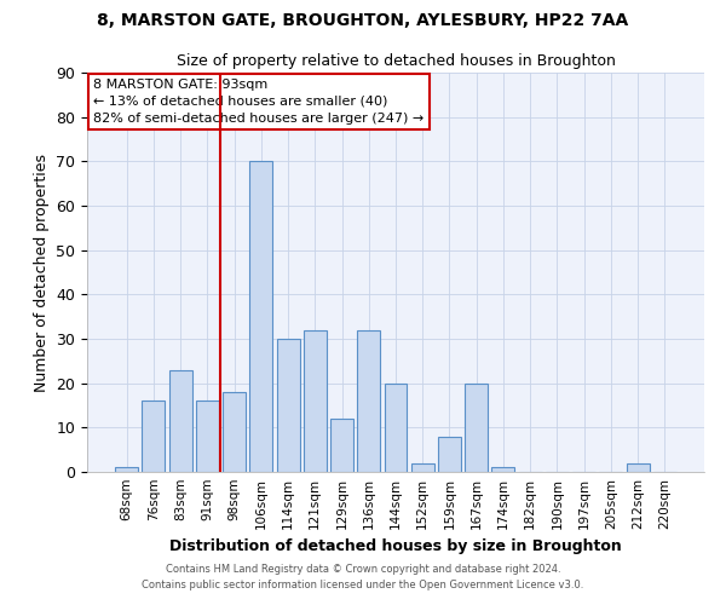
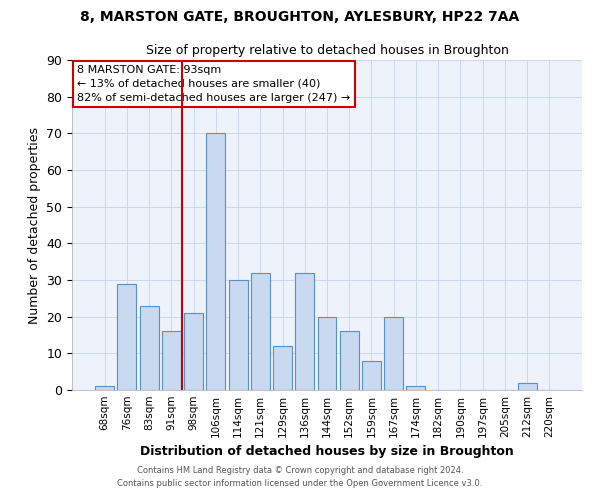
76sqm: 16 -> 29
98sqm: 18 -> 21
152sqm: 2 -> 16
